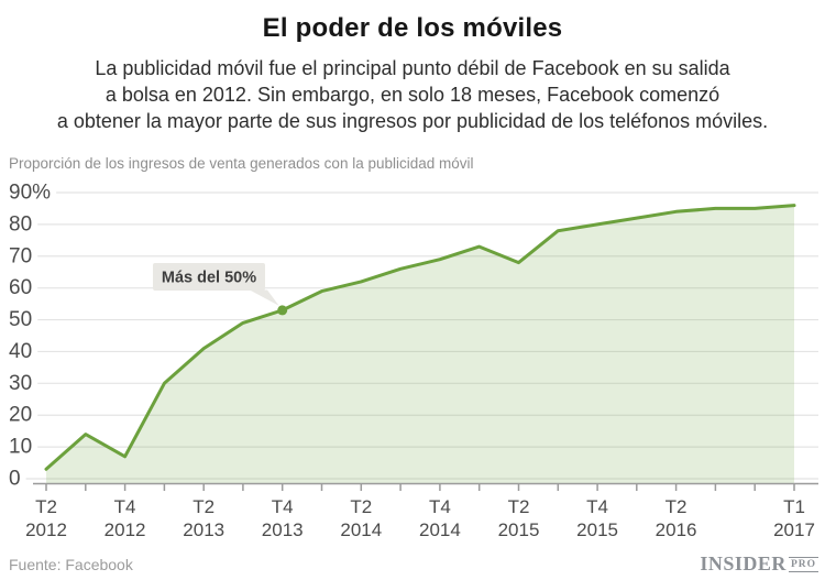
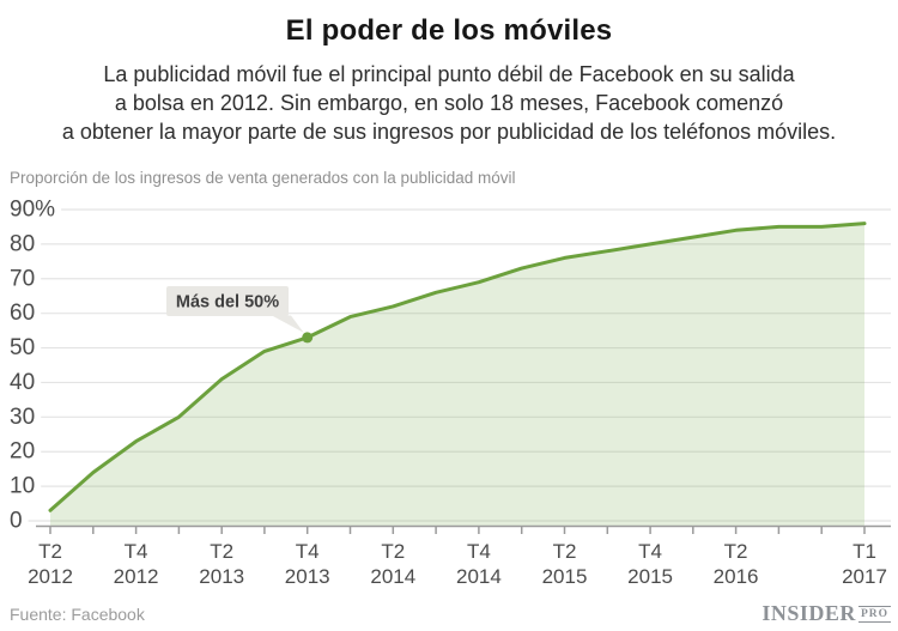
T4 2012: 7% -> 23%
T2 2015: 68% -> 76%
